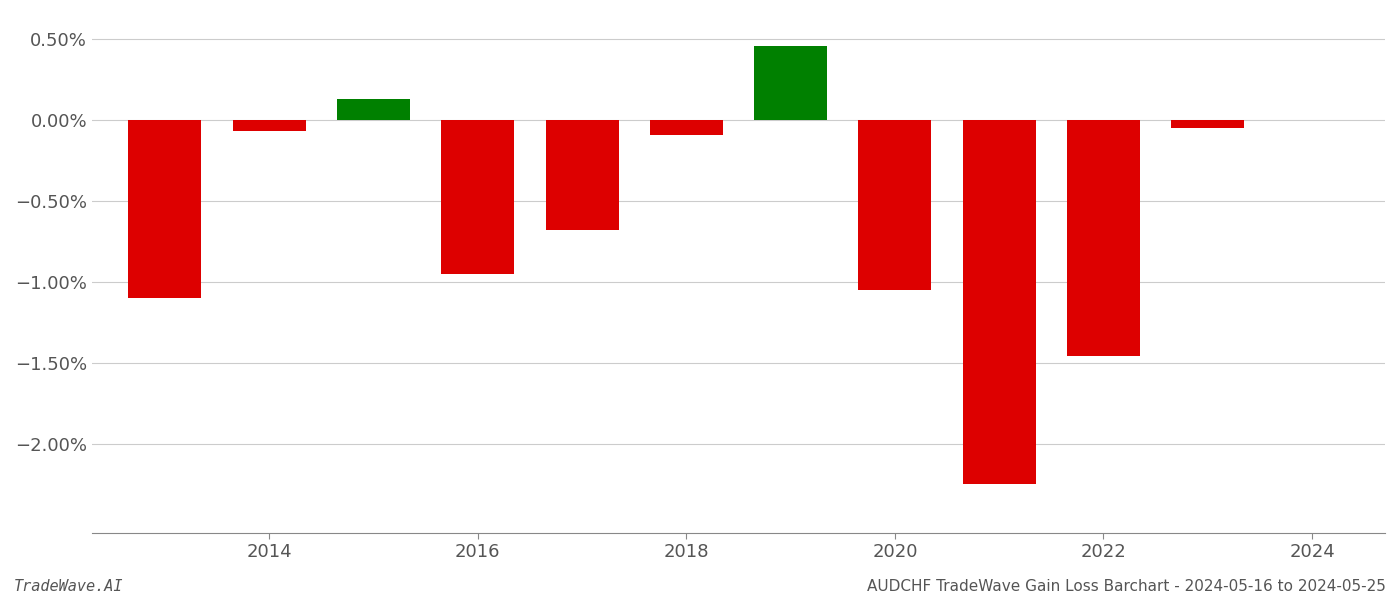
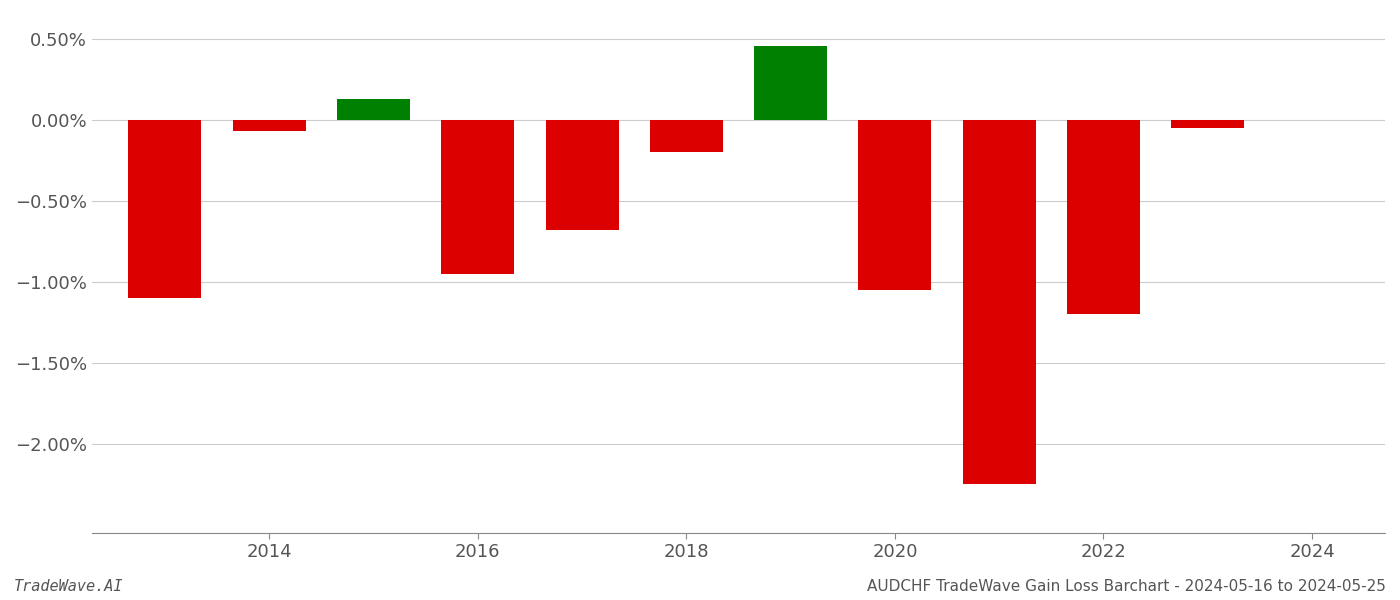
2018: -0.09% -> -0.20%
2022: -1.46% -> -1.20%
